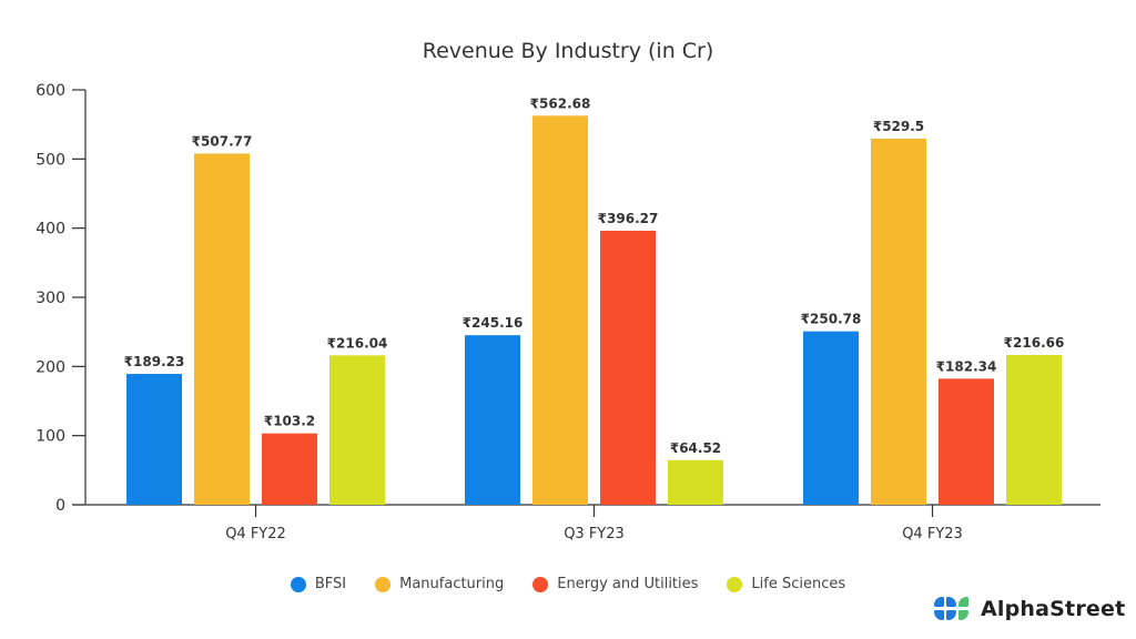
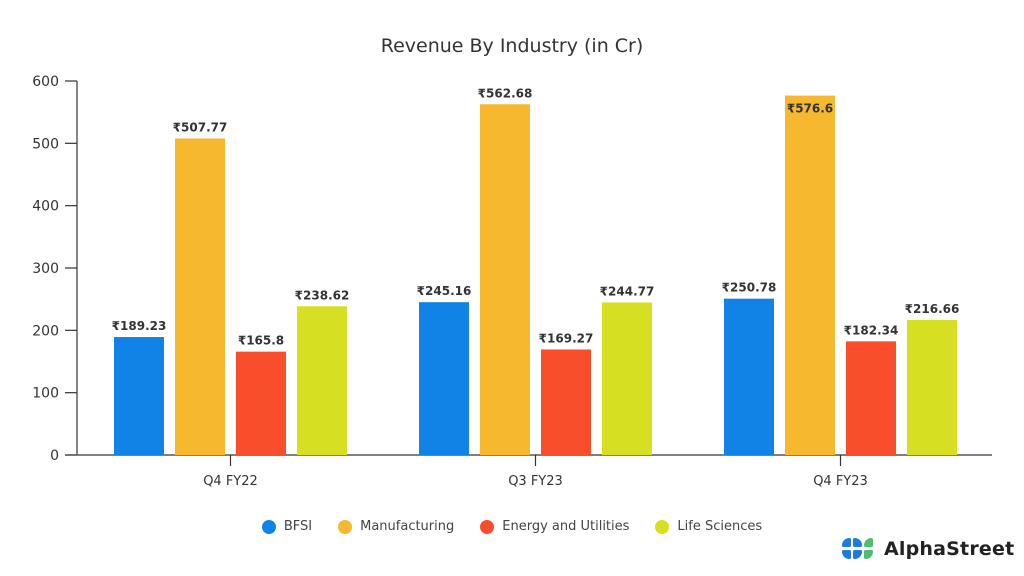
Energy and Utilities/Q4 FY22: 103.2 -> 165.8
Life Sciences/Q4 FY22: 216.04 -> 238.62
Energy and Utilities/Q3 FY23: 396.27 -> 169.27
Life Sciences/Q3 FY23: 64.52 -> 244.77
Manufacturing/Q4 FY23: 529.5 -> 576.6
